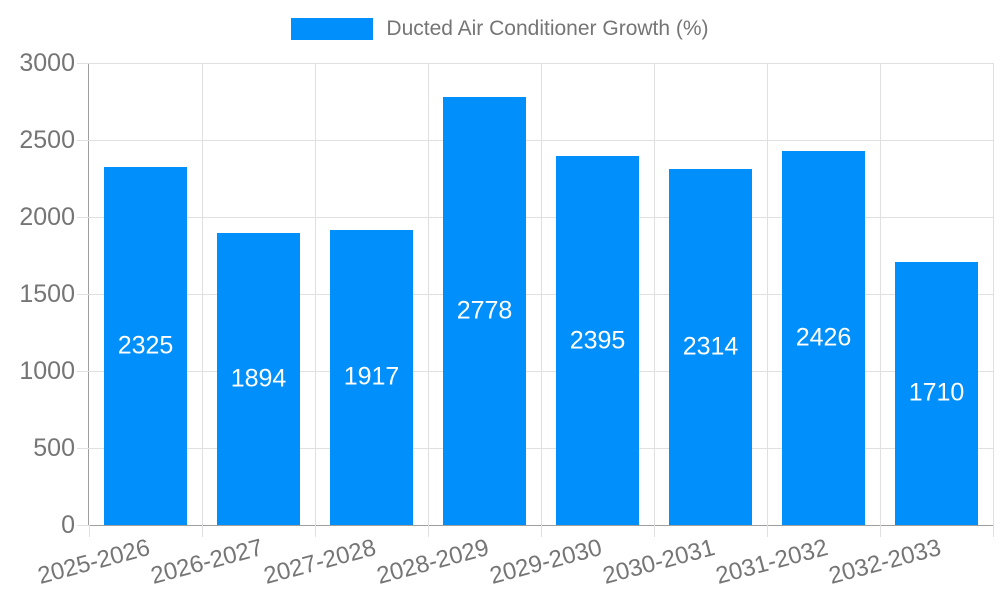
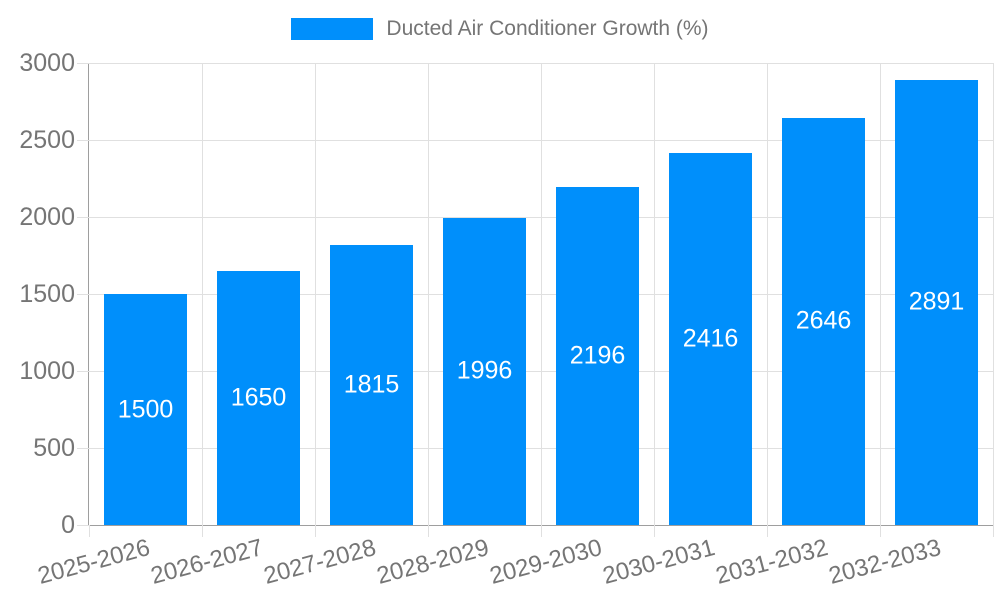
2025-2026: 2325 -> 1500
2026-2027: 1894 -> 1650
2027-2028: 1917 -> 1815
2028-2029: 2778 -> 1996
2029-2030: 2395 -> 2196
2030-2031: 2314 -> 2416
2031-2032: 2426 -> 2646
2032-2033: 1710 -> 2891
